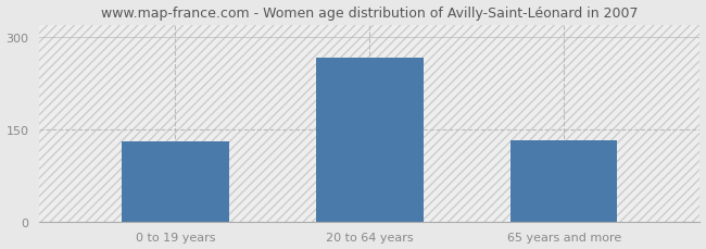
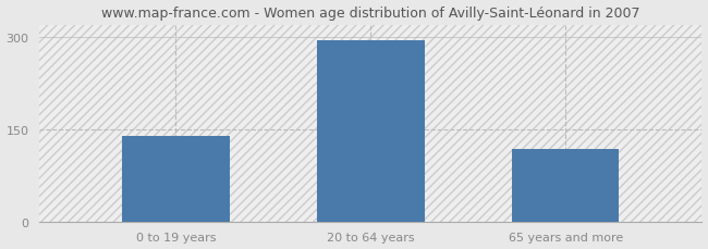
0 to 19 years: 130 -> 140
20 to 64 years: 266 -> 295
65 years and more: 132 -> 118
